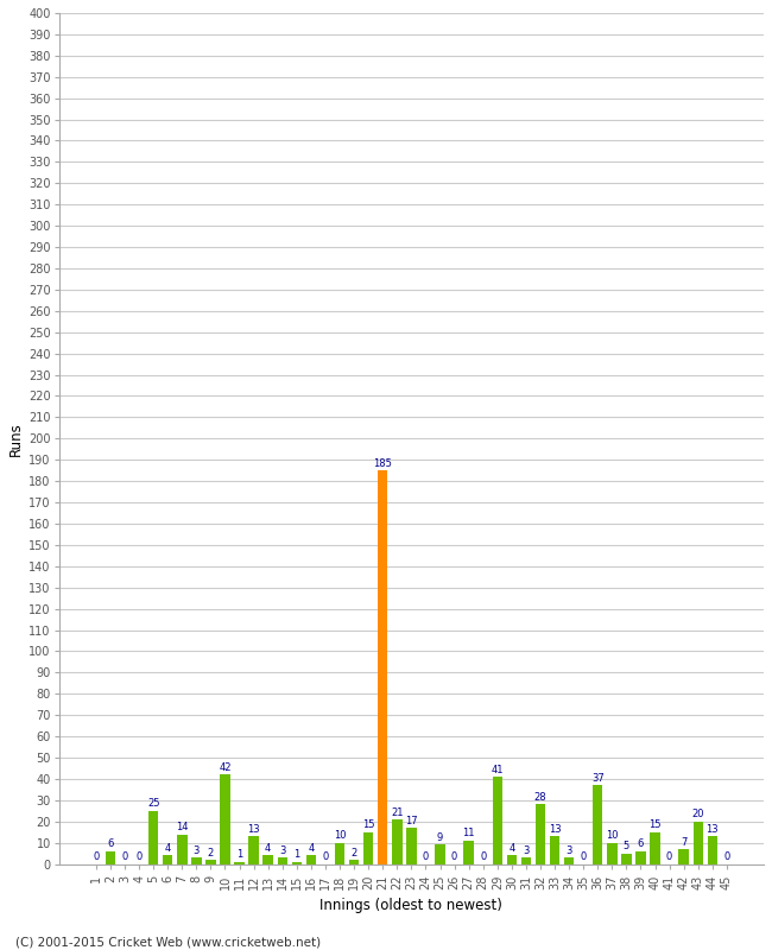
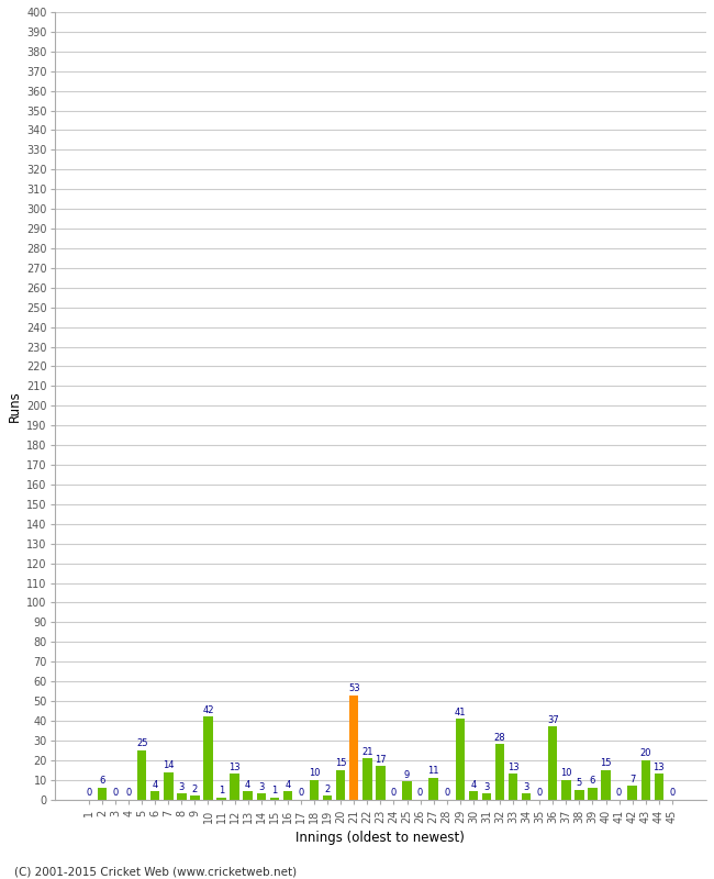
21: 185 -> 53
